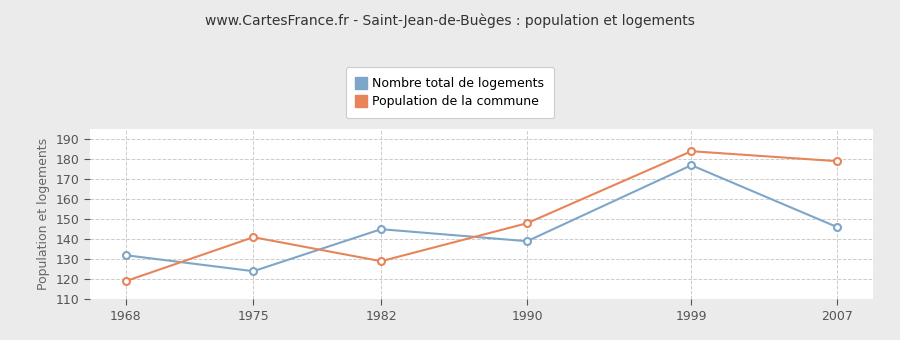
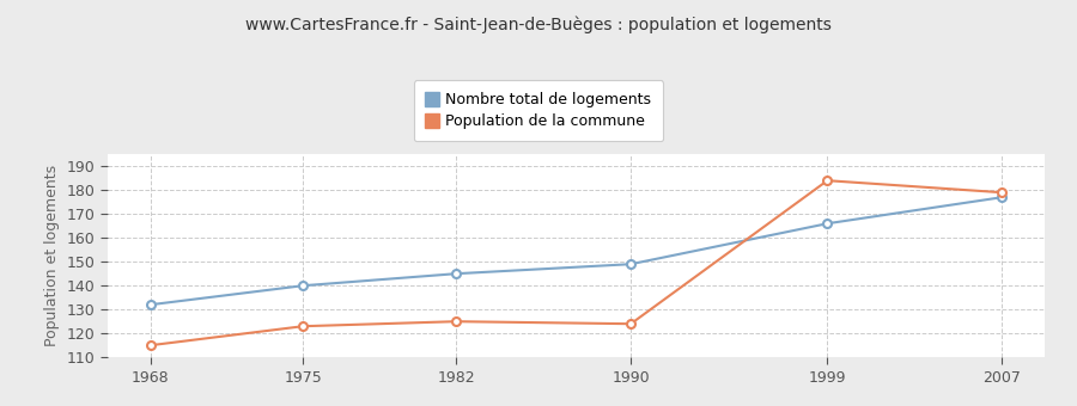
Population de la commune/1968: 119 -> 115
Nombre total de logements/1975: 124 -> 140
Population de la commune/1975: 141 -> 123
Population de la commune/1982: 129 -> 125
Nombre total de logements/1990: 139 -> 149
Population de la commune/1990: 148 -> 124
Nombre total de logements/1999: 177 -> 166
Nombre total de logements/2007: 146 -> 177
